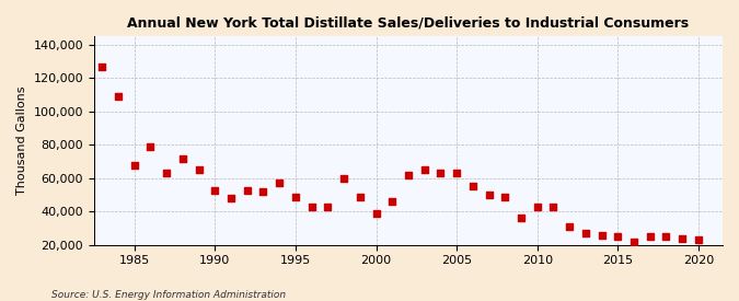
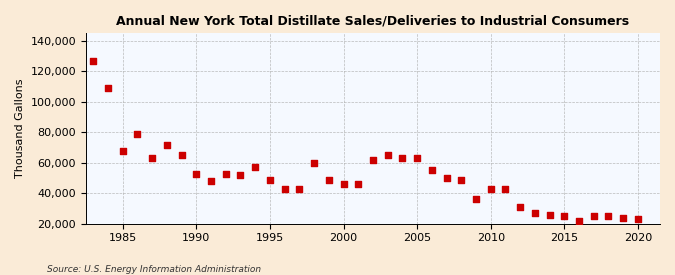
2000: 39,000 -> 46,000
